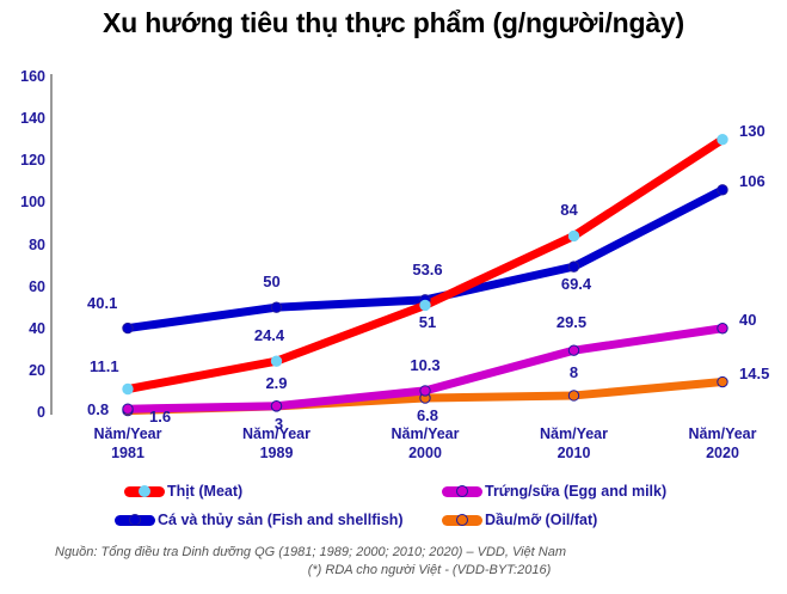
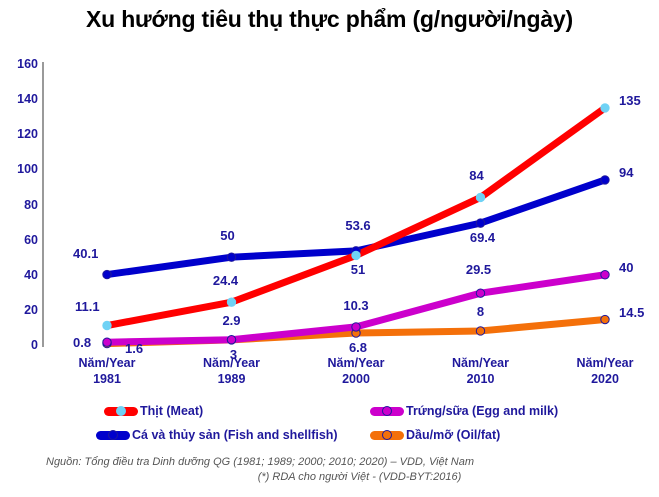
Thịt (Meat)/Năm/Year 2020: 130 -> 135
Cá và thủy sản (Fish and shellfish)/Năm/Year 2020: 106 -> 94
